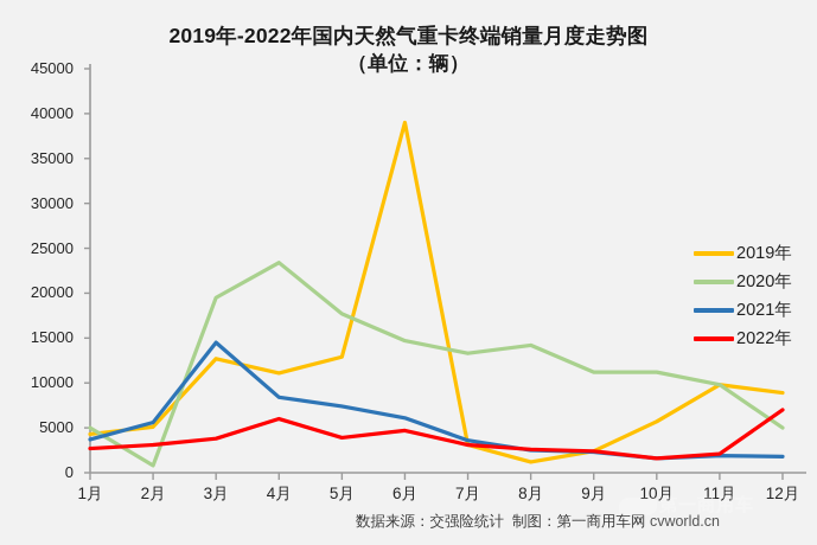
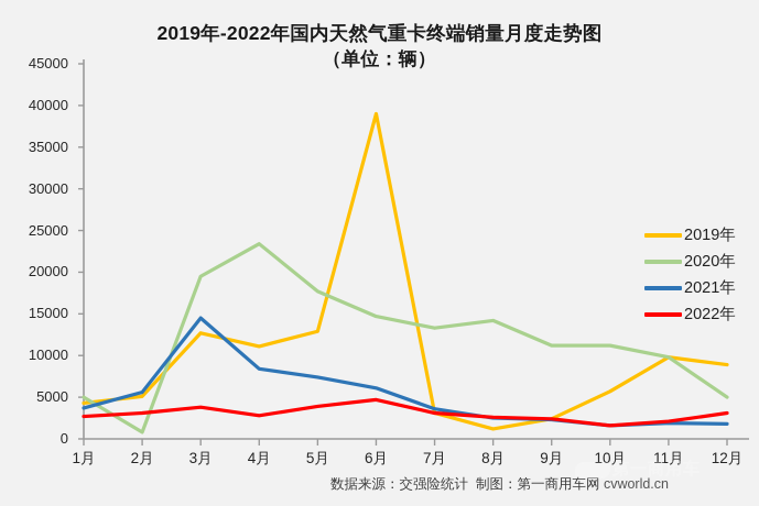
2022年/4月: 6000 -> 3000
2022年/12月: 7000 -> 3000
